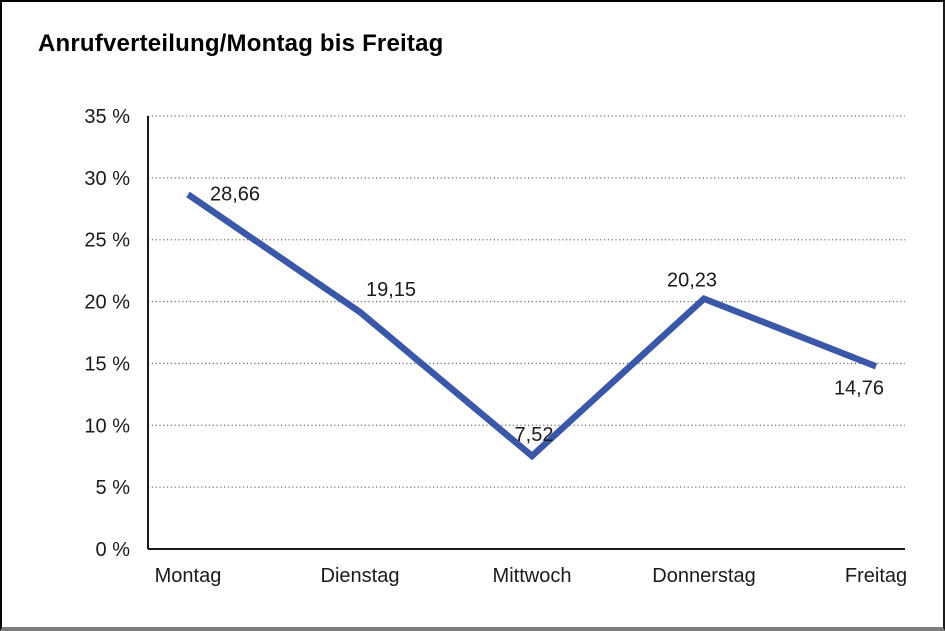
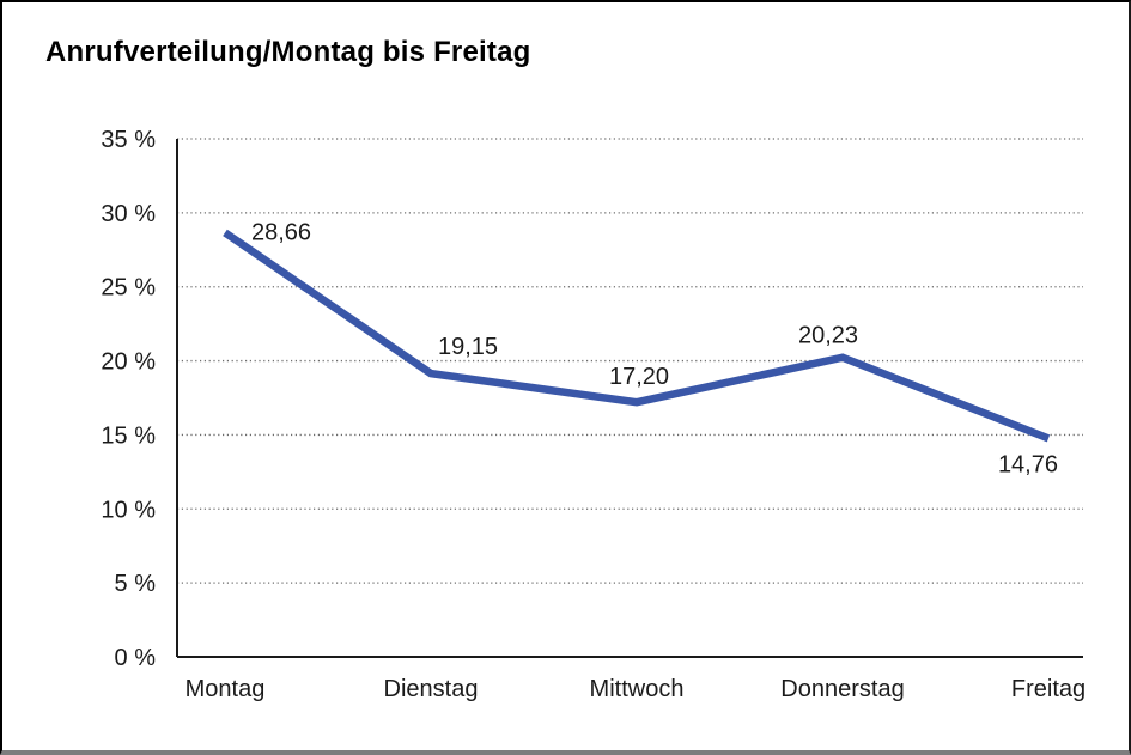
Mittwoch: 7,52 -> 17,20
